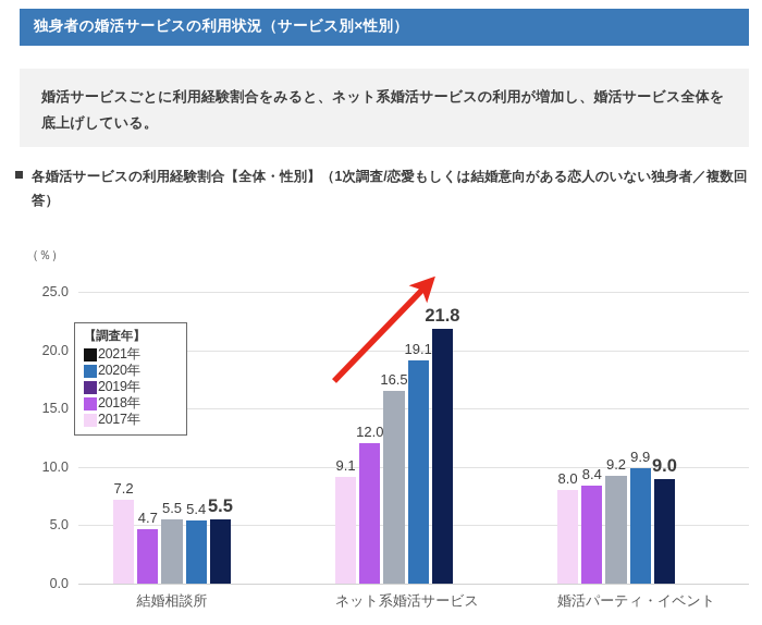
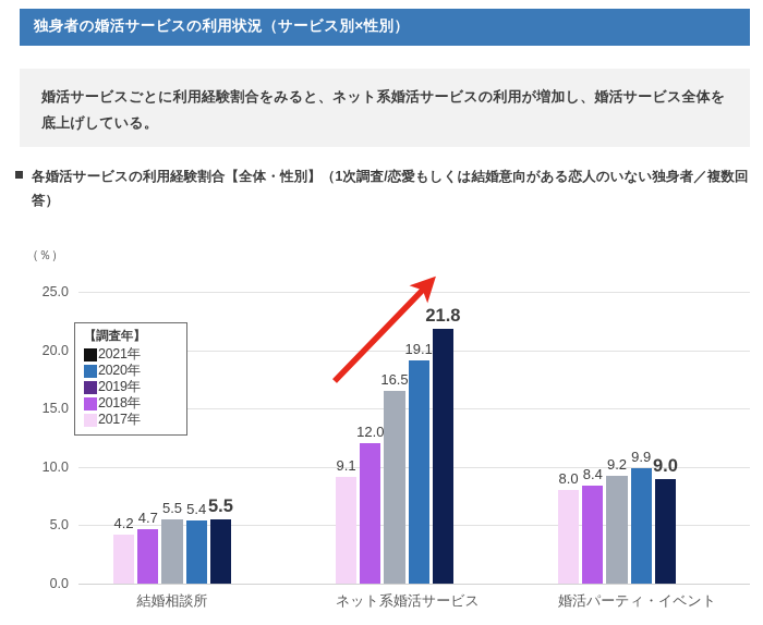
2017年/結婚相談所: 7.2 -> 4.2
